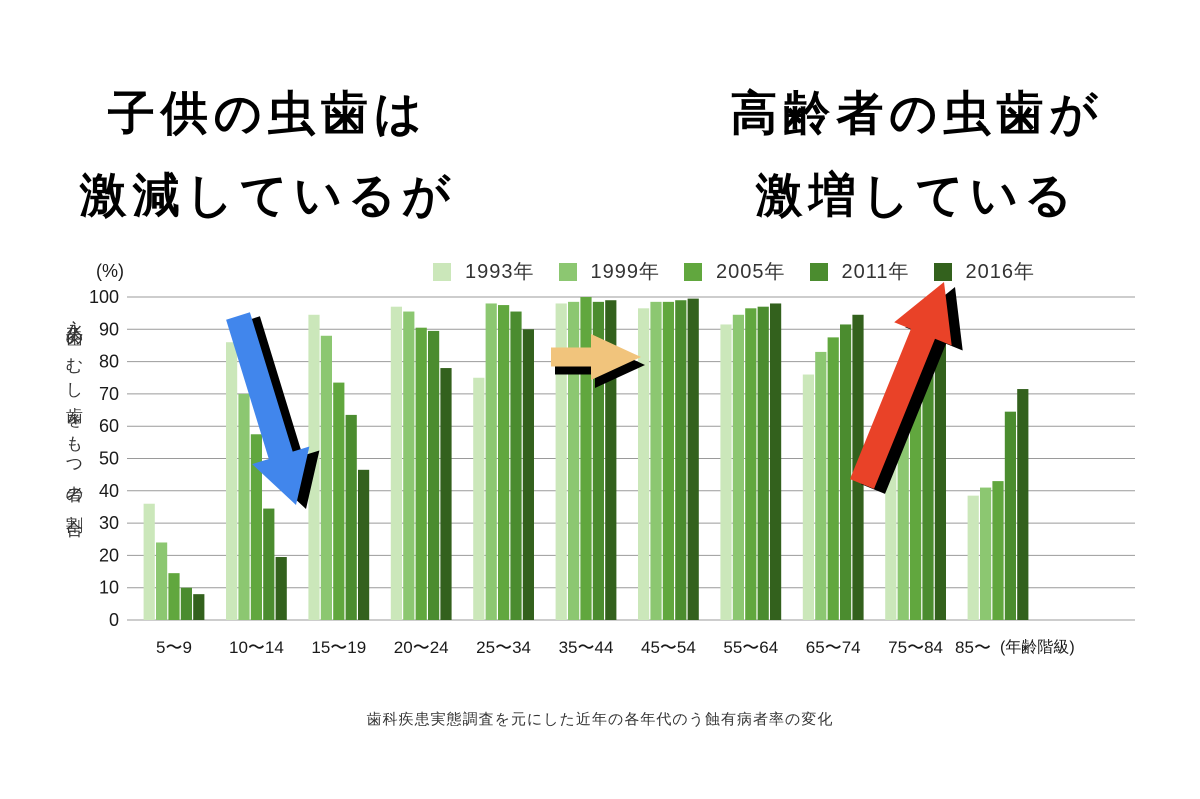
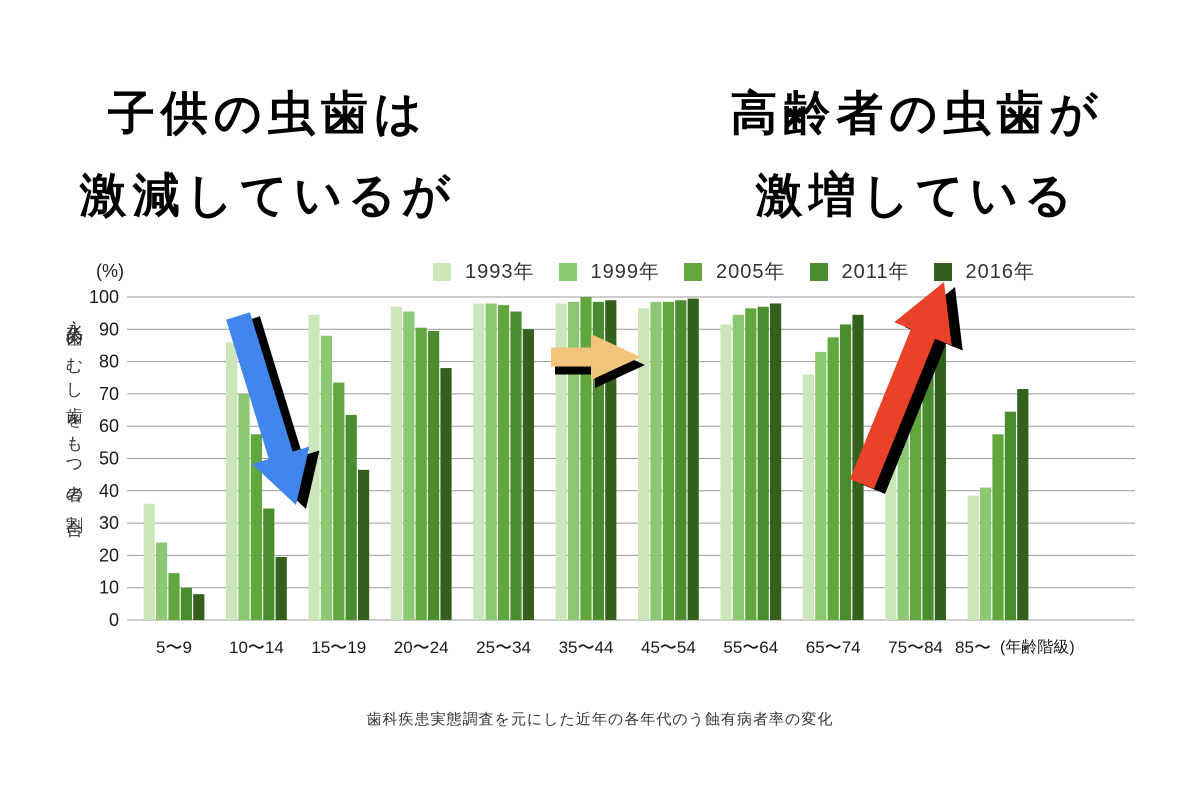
1993年/25〜34: 75 -> 98
2005年/85〜: 43 -> 58
